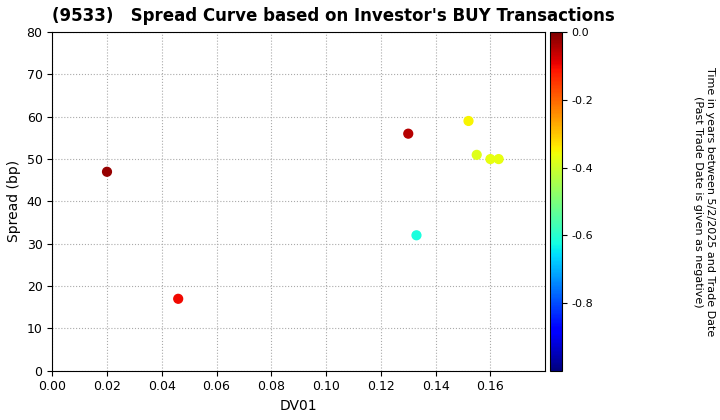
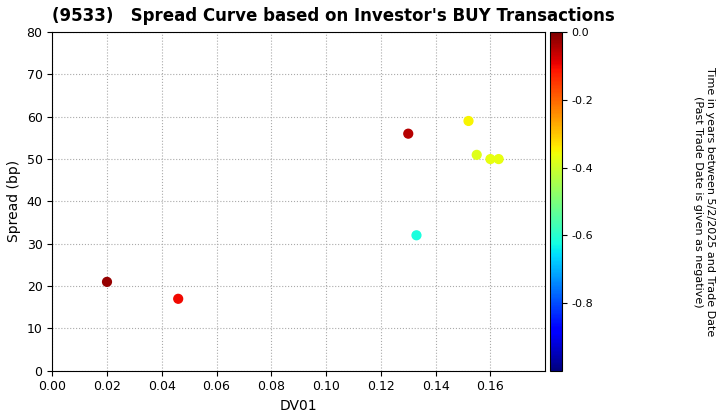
0.02: 47 -> 21
